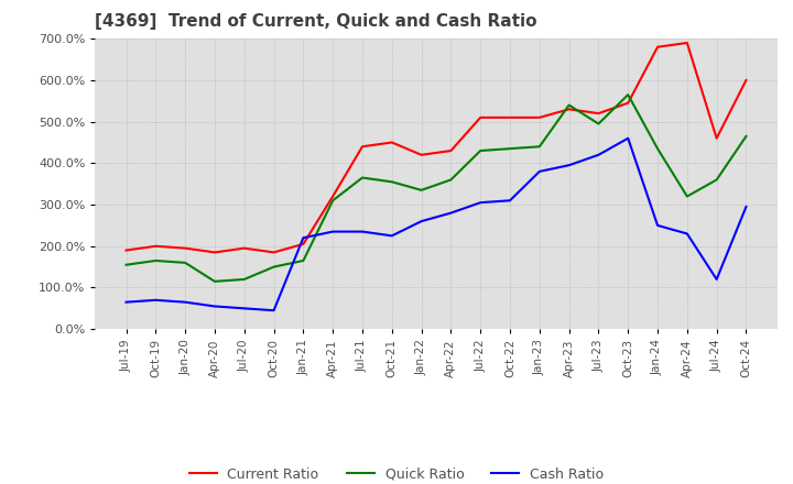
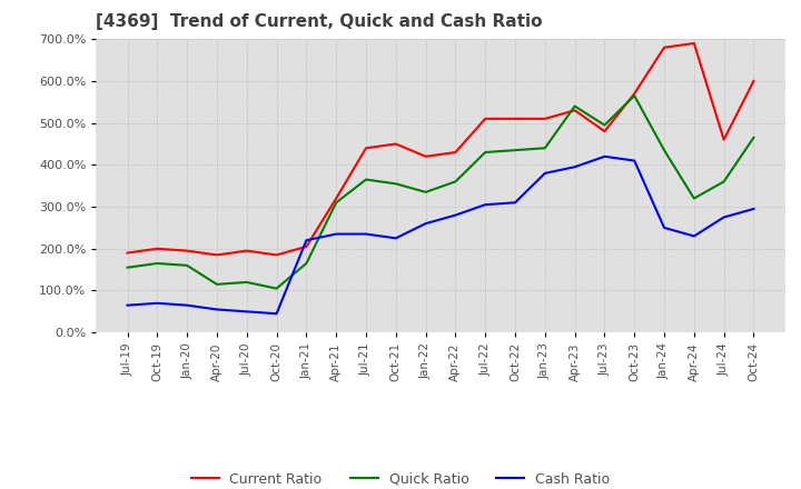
Quick Ratio/Oct-20: 150% -> 105%
Current Ratio/Jul-23: 520% -> 480%
Current Ratio/Oct-23: 545% -> 570%
Cash Ratio/Oct-23: 460% -> 410%
Cash Ratio/Jul-24: 120% -> 275%
